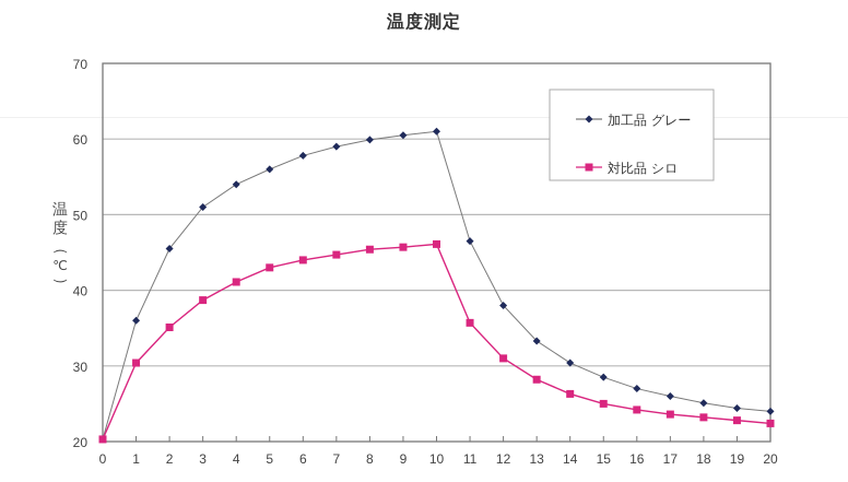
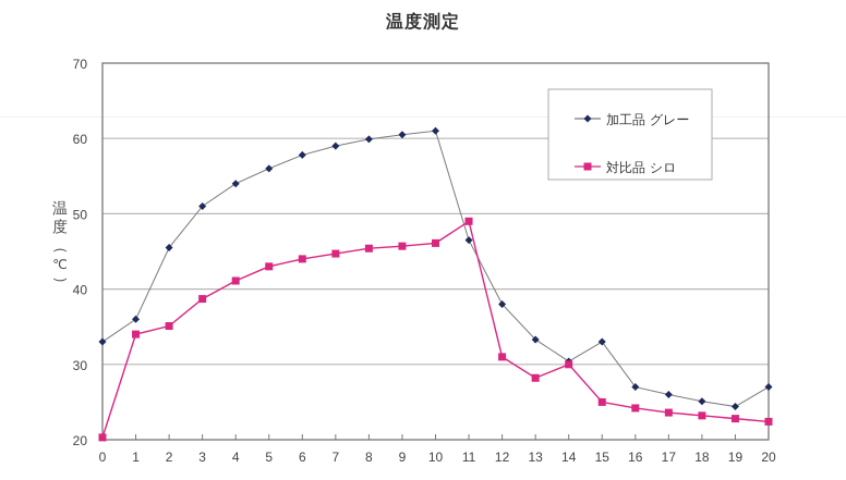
加工品 グレー/0: 20 -> 33
対比品 シロ/1: 30 -> 34
対比品 シロ/11: 36 -> 49
対比品 シロ/14: 26 -> 30
加工品 グレー/15: 28 -> 33
加工品 グレー/20: 24 -> 27
